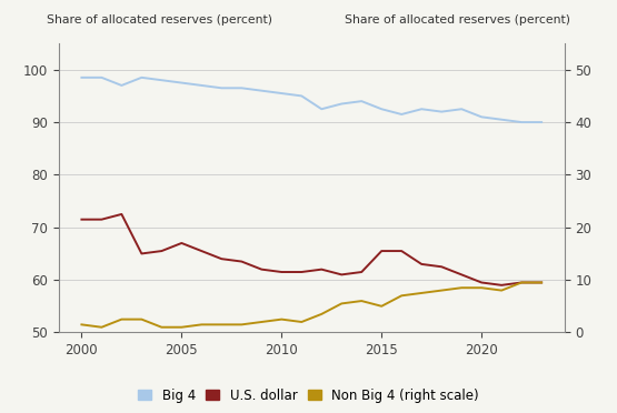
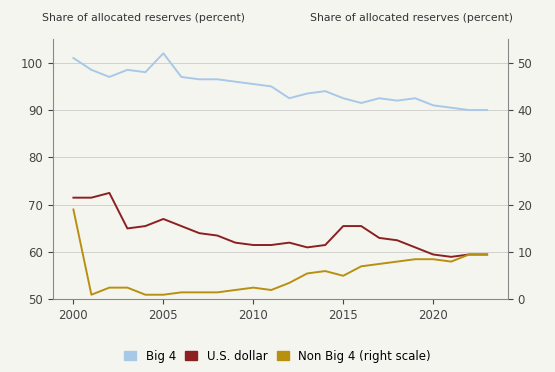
Big 4/2000: 98.5 -> 101.0
Non Big 4 (right scale)/2000: 1.5 -> 19.0
Big 4/2005: 97.5 -> 102.0
